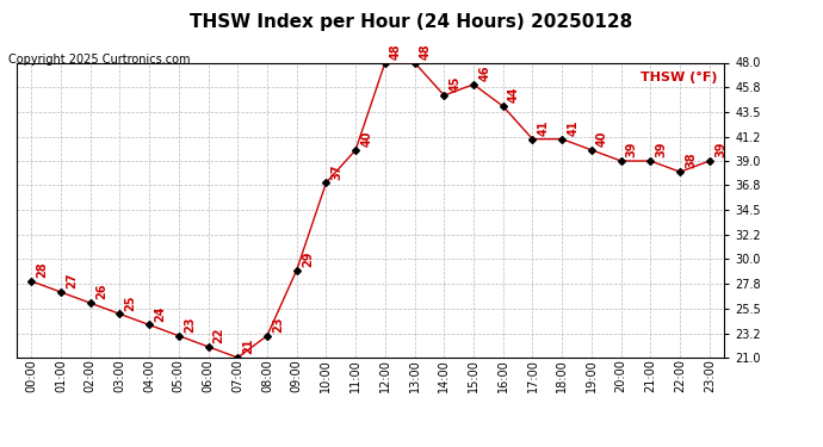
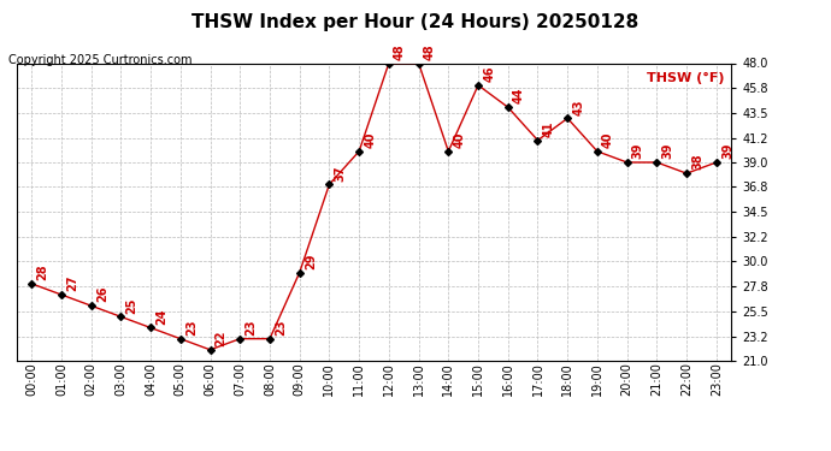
07:00: 21 -> 23
14:00: 45 -> 40
18:00: 41 -> 43
